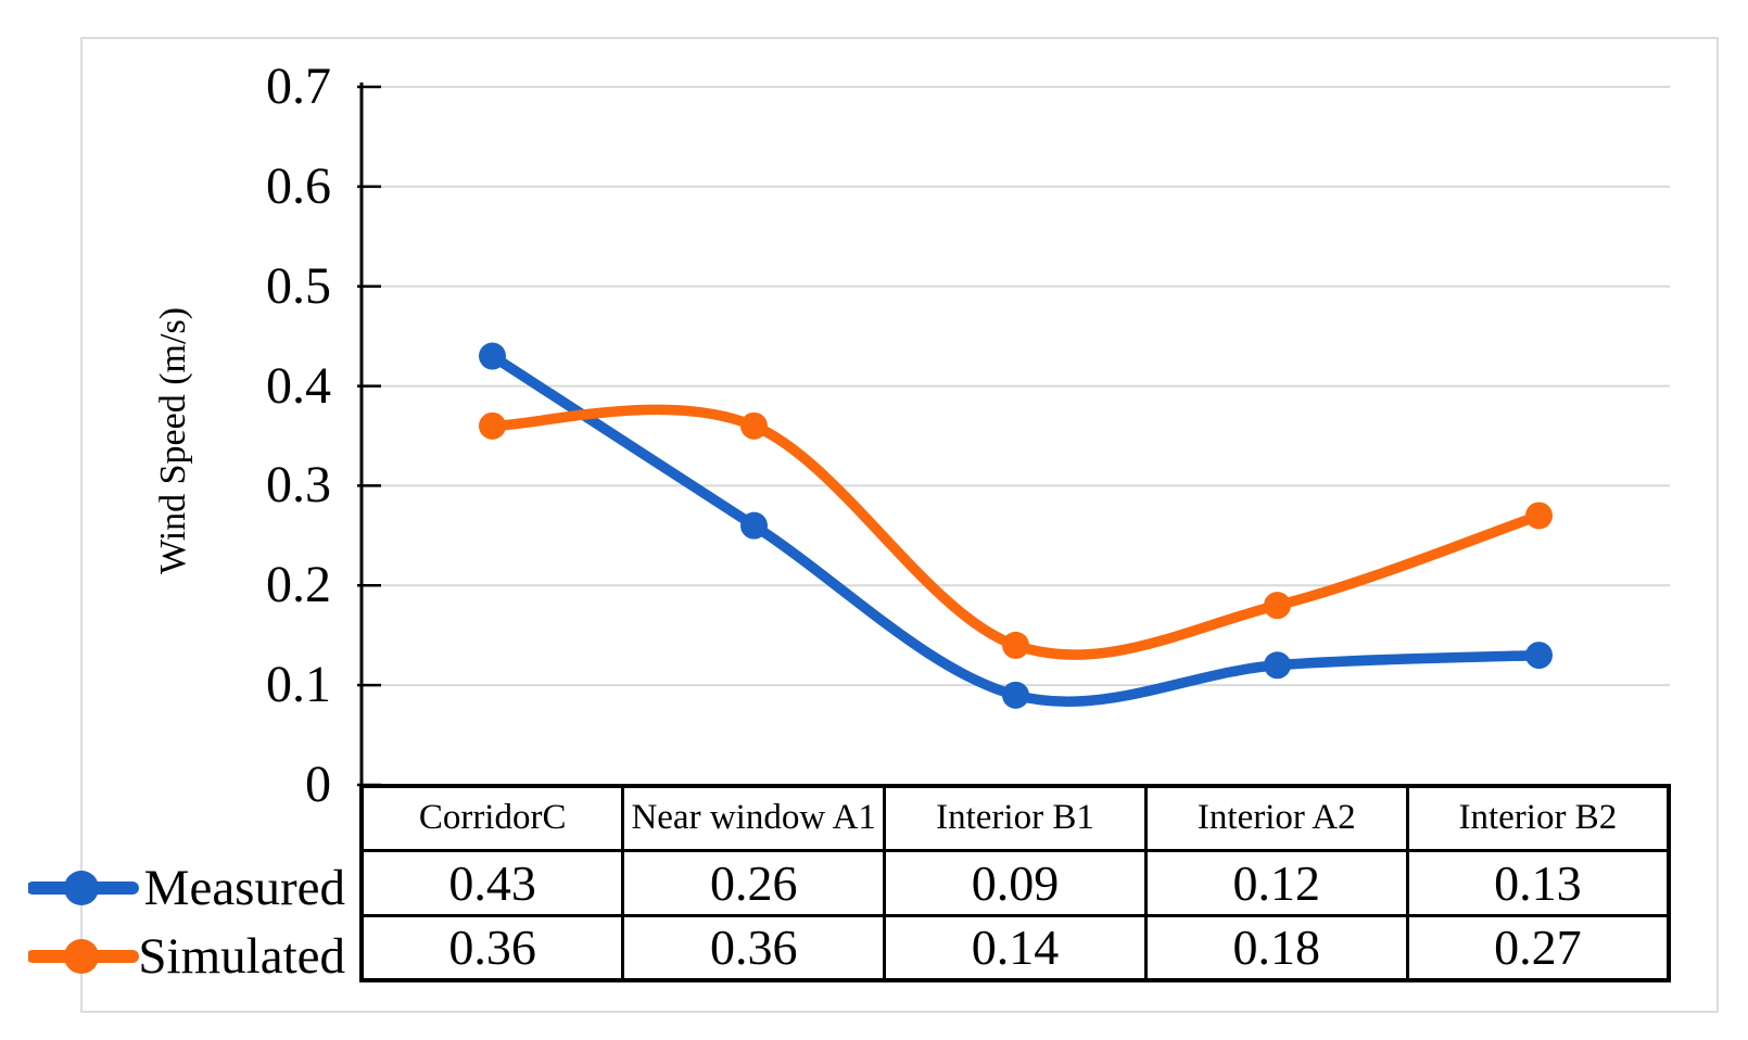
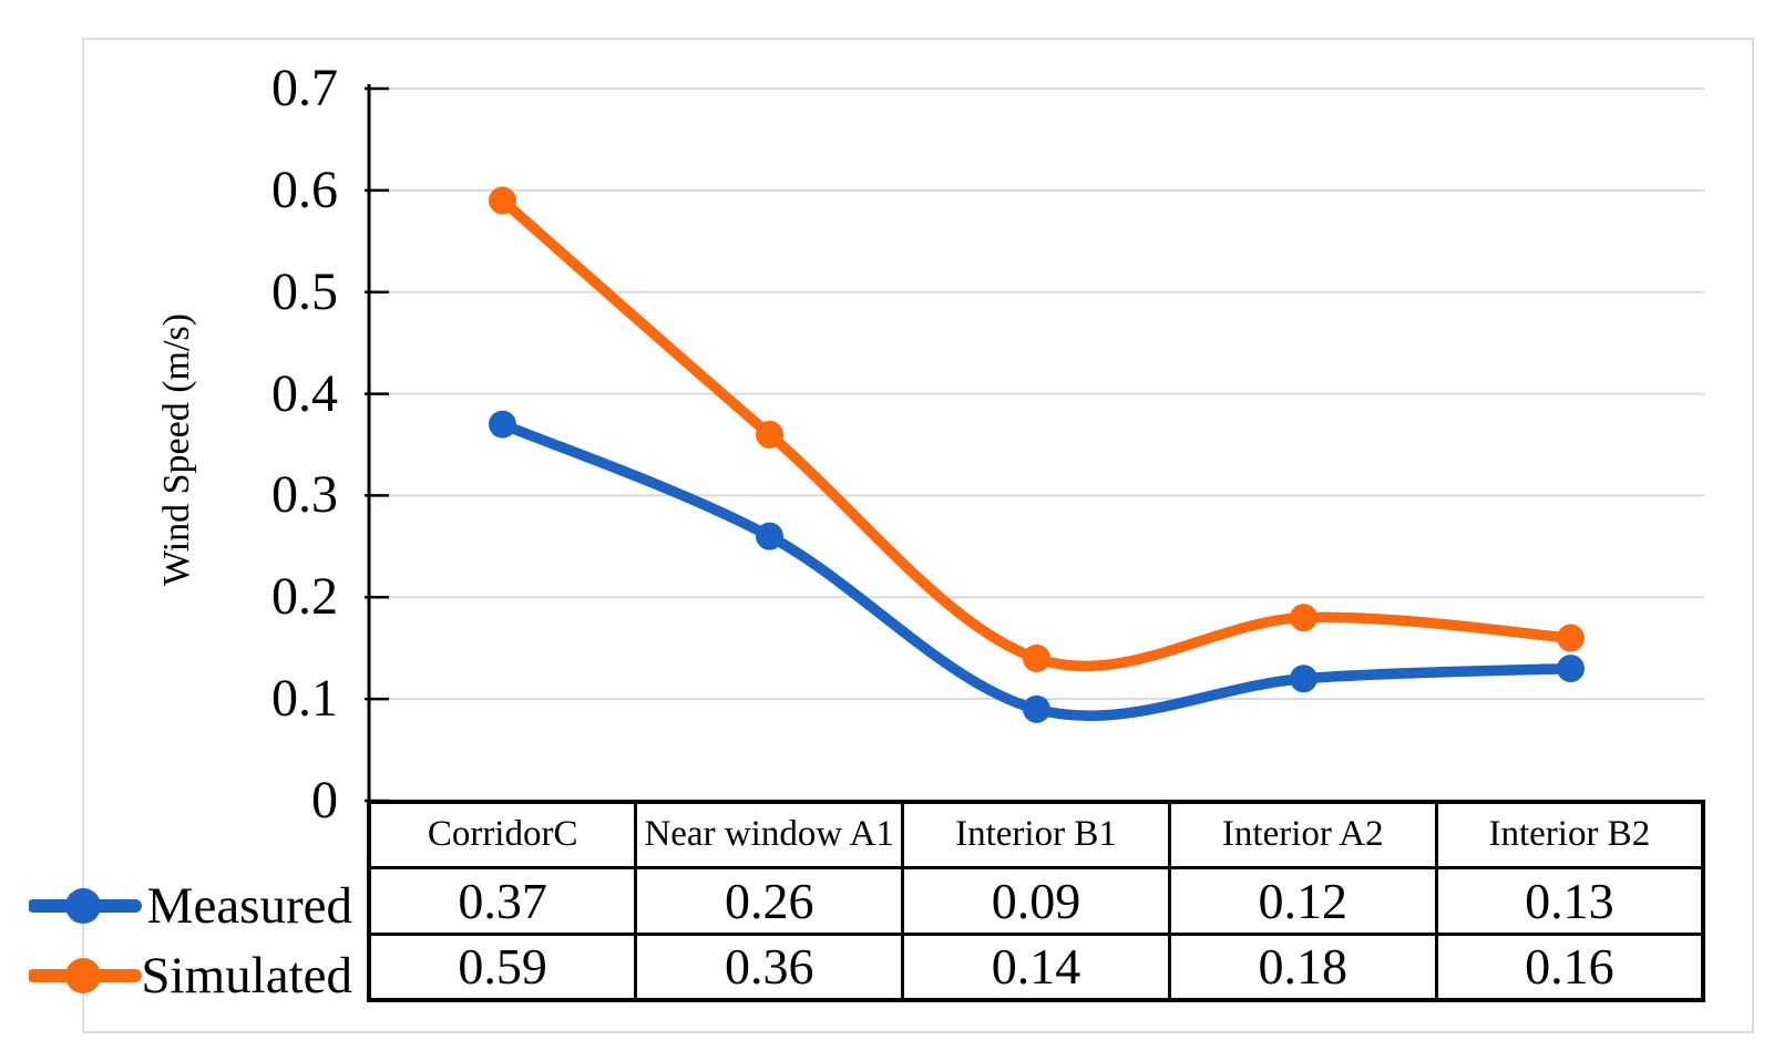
Measured/CorridorC: 0.43 -> 0.37
Simulated/CorridorC: 0.36 -> 0.59
Simulated/Interior B2: 0.27 -> 0.16
